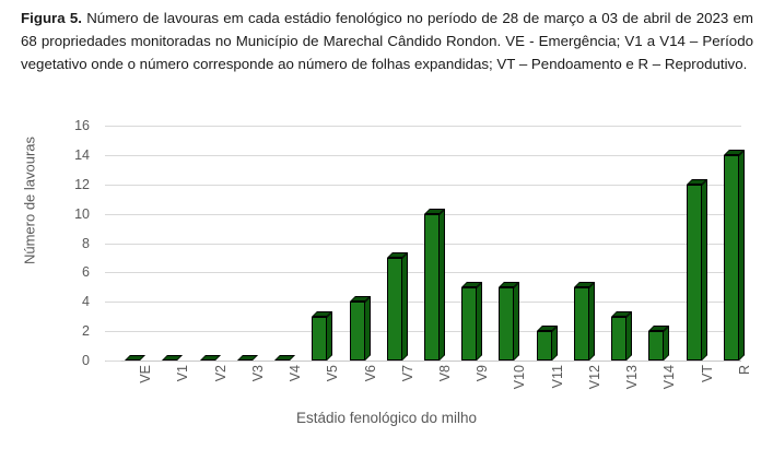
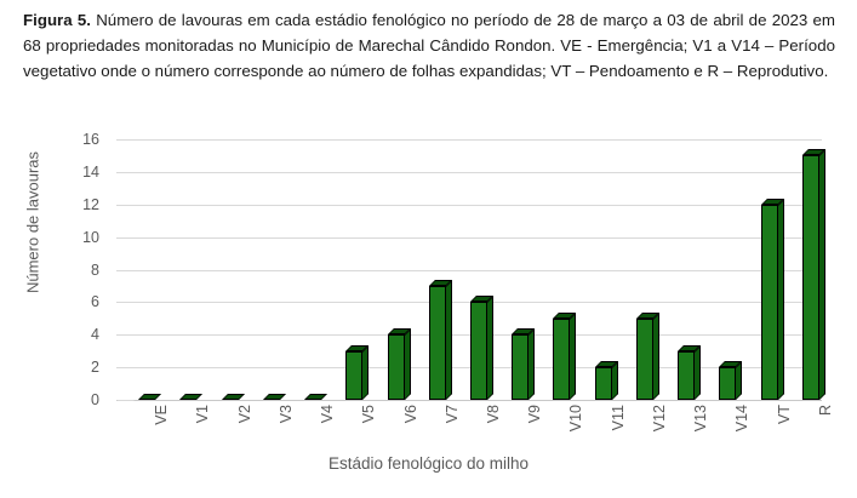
V8: 10 -> 6
V9: 5 -> 4
R: 14 -> 15
